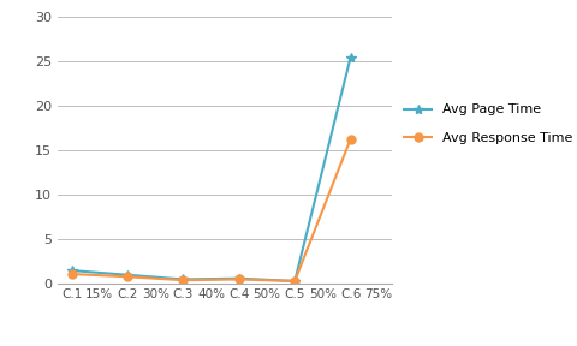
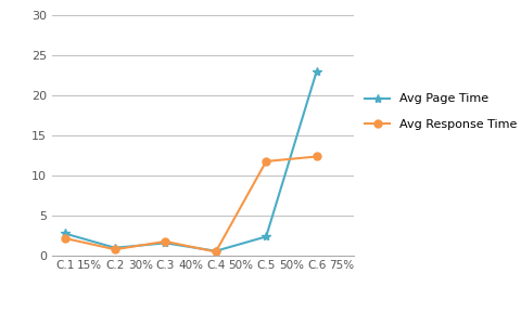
Avg Page Time/C.1: 1.5 -> 2.8
Avg Response Time/C.1: 1.1 -> 2.2
Avg Page Time/C.3: 0.5 -> 1.6
Avg Response Time/C.3: 0.4 -> 1.8
Avg Page Time/C.5: 0.3 -> 2.4
Avg Response Time/C.5: 0.3 -> 11.8
Avg Page Time/C.6: 25.5 -> 23.0
Avg Response Time/C.6: 16.3 -> 12.4
